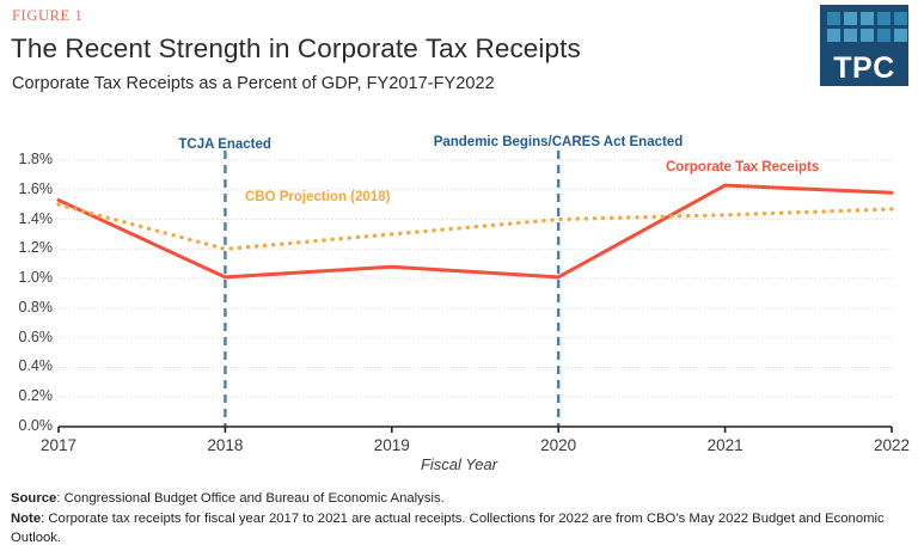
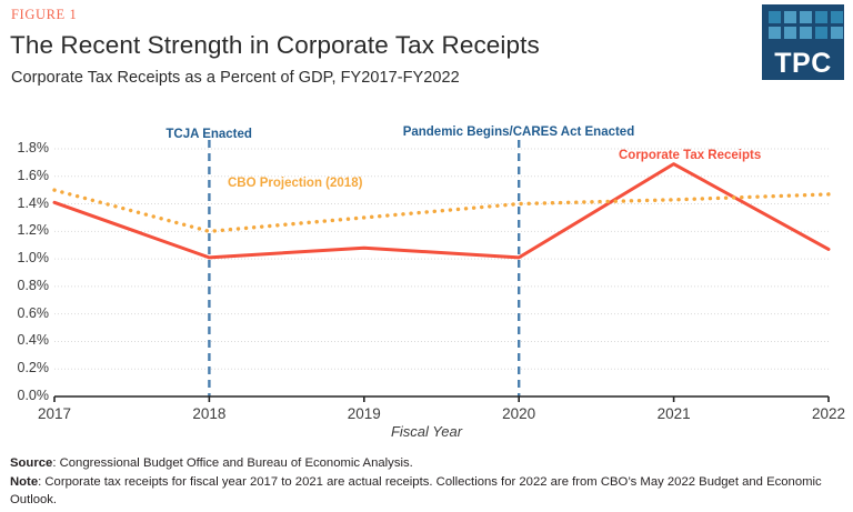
Corporate Tax Receipts/2017: 1.53% -> 1.41%
Corporate Tax Receipts/2021: 1.63% -> 1.69%
Corporate Tax Receipts/2022: 1.58% -> 1.07%
